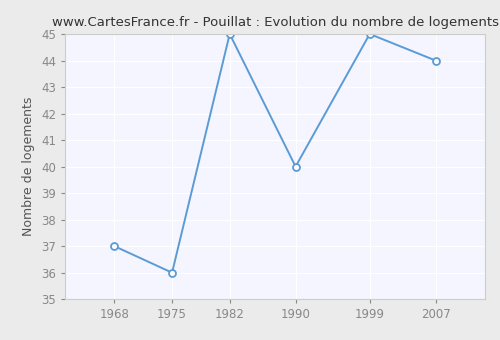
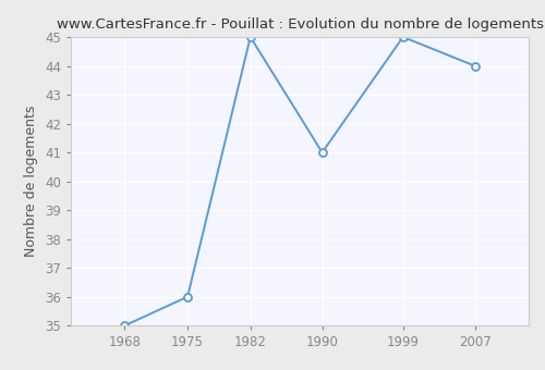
1968: 37 -> 35
1990: 40 -> 41
